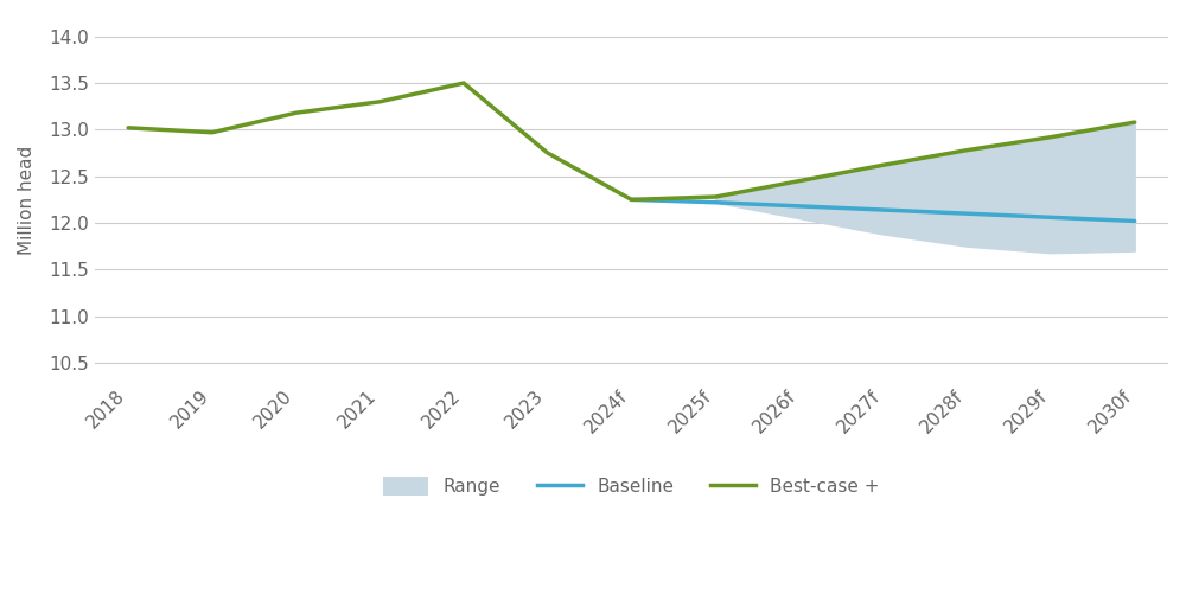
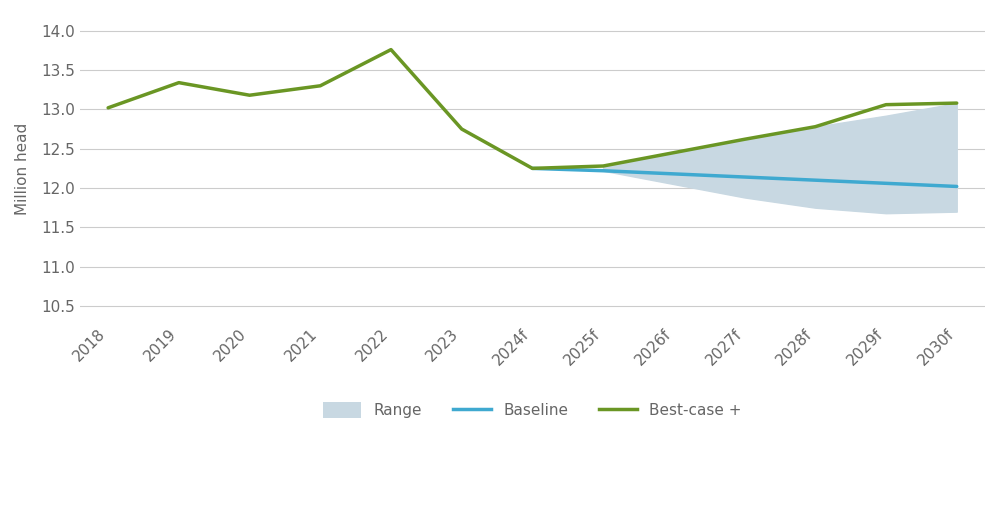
Best-case +/2019: 12.97 -> 13.34
Best-case +/2022: 13.50 -> 13.76
Best-case +/2029f: 12.92 -> 13.06
